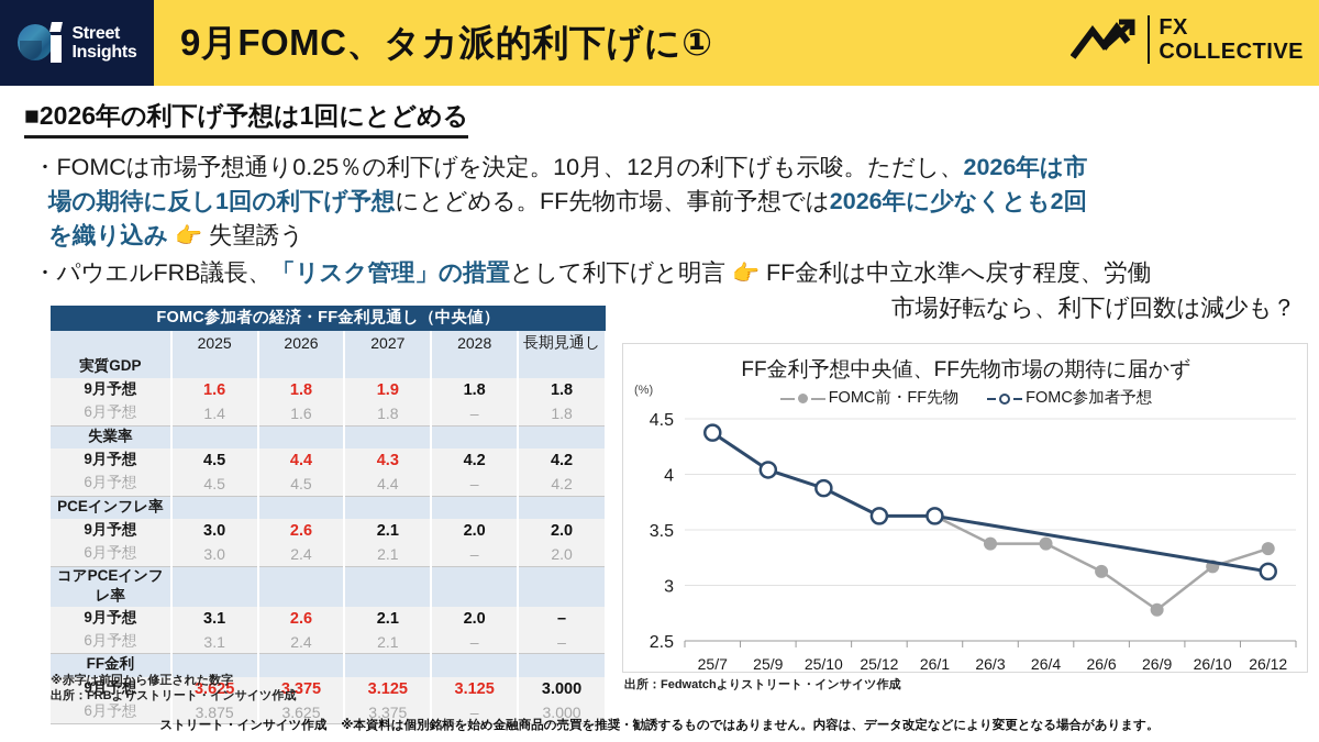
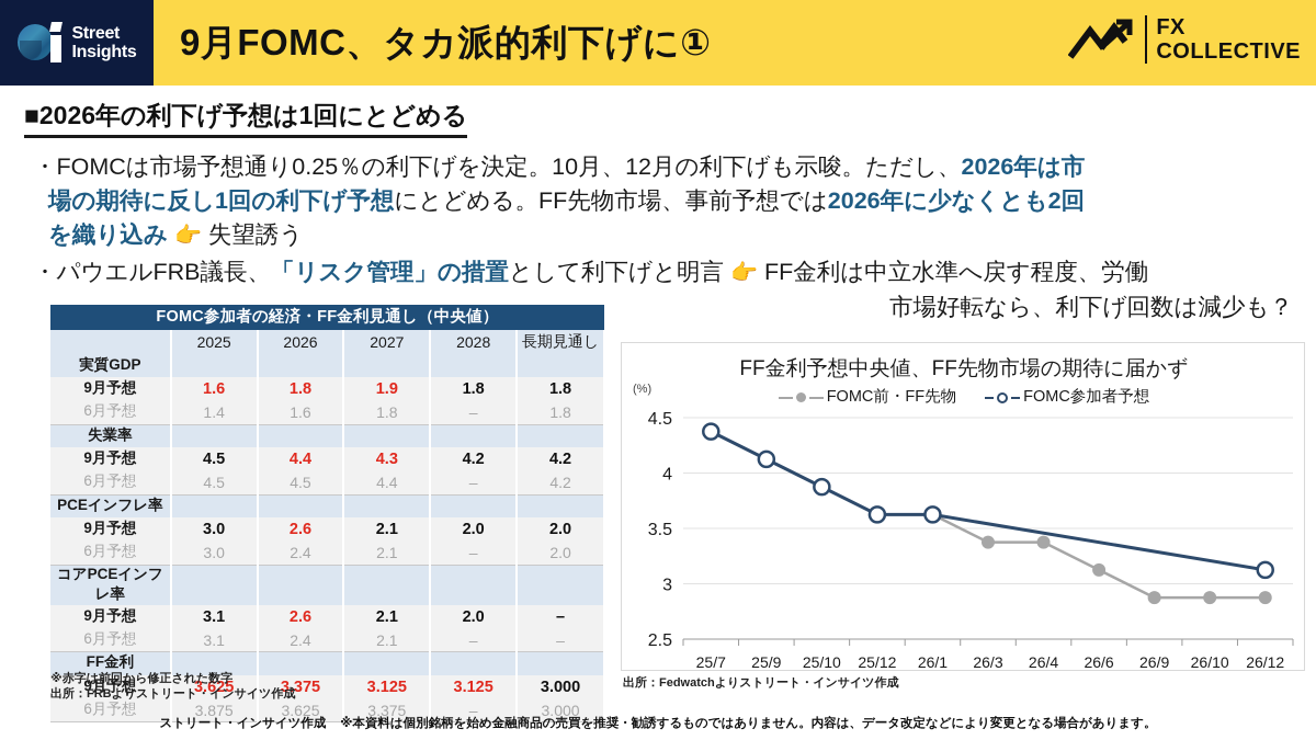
FOMC参加者予想/25/9: 4.04 -> 4.12
FOMC前・FF先物/26/9: 2.78 -> 2.88
FOMC前・FF先物/26/10: 3.17 -> 2.88
FOMC前・FF先物/26/12: 3.33 -> 2.88
